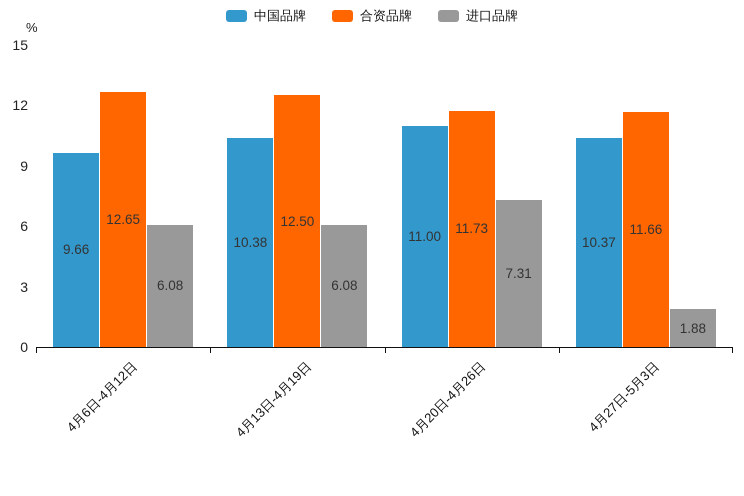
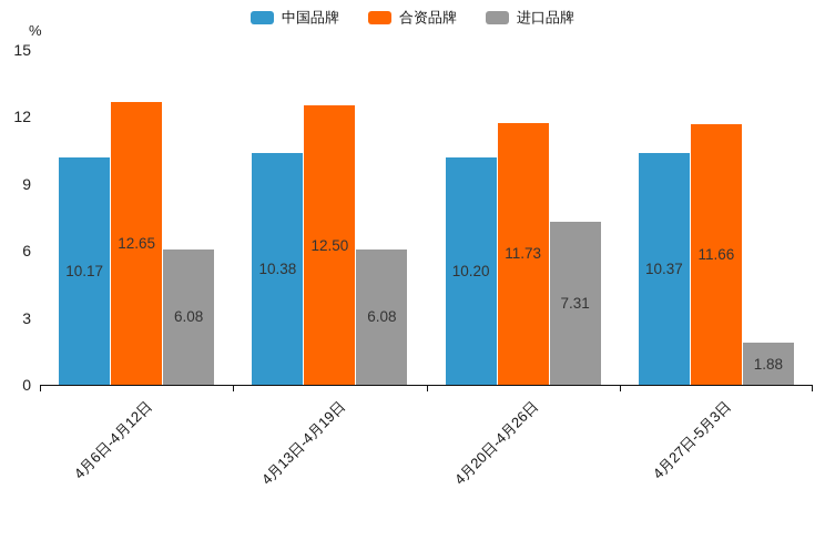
中国品牌/4月6日-4月12日: 9.66 -> 10.17
中国品牌/4月20日-4月26日: 11.00 -> 10.20
